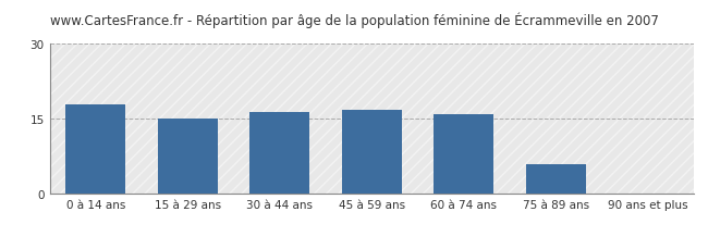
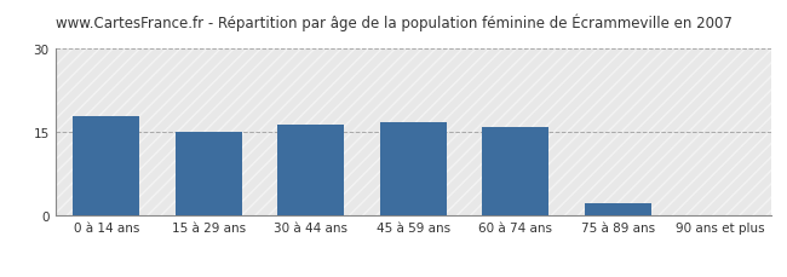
75 à 89 ans: 6.0 -> 2.3
